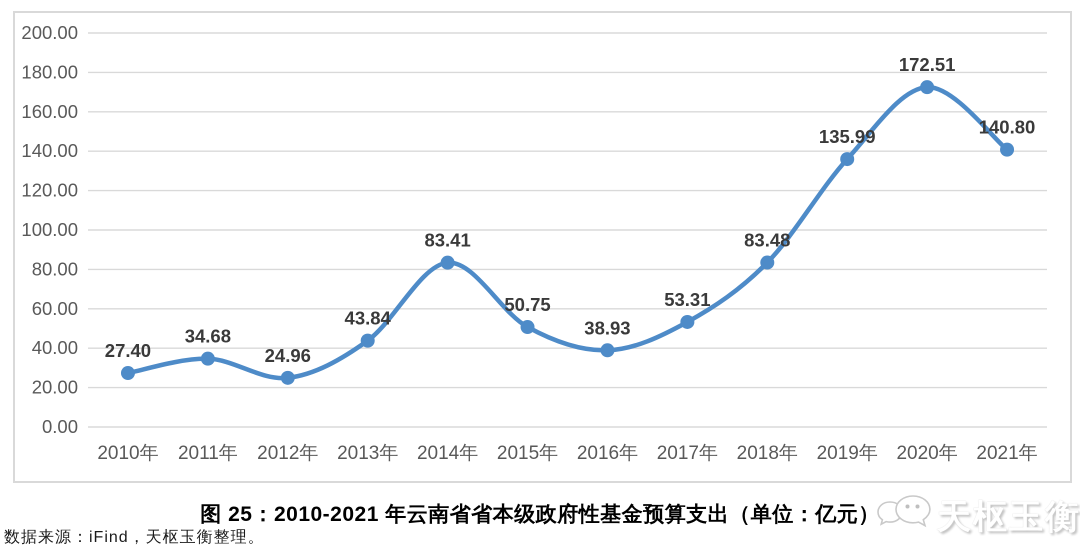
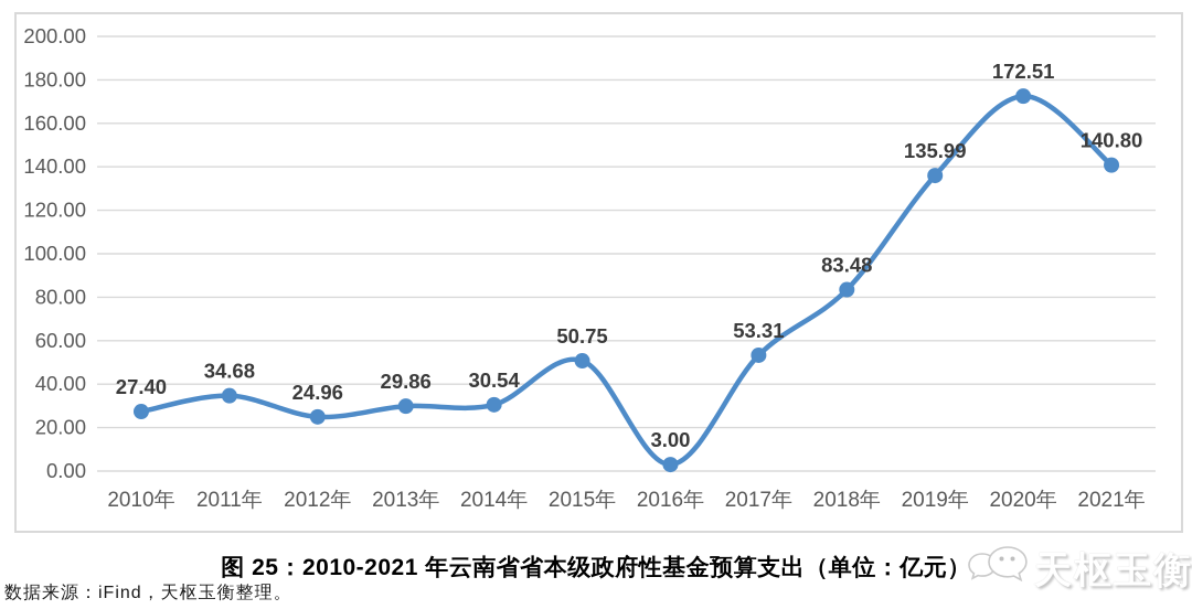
2013年: 43.84 -> 29.86
2014年: 83.41 -> 30.54
2016年: 38.93 -> 3.00
